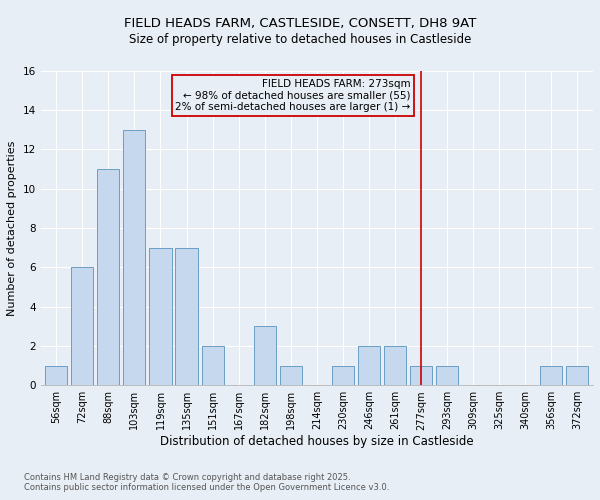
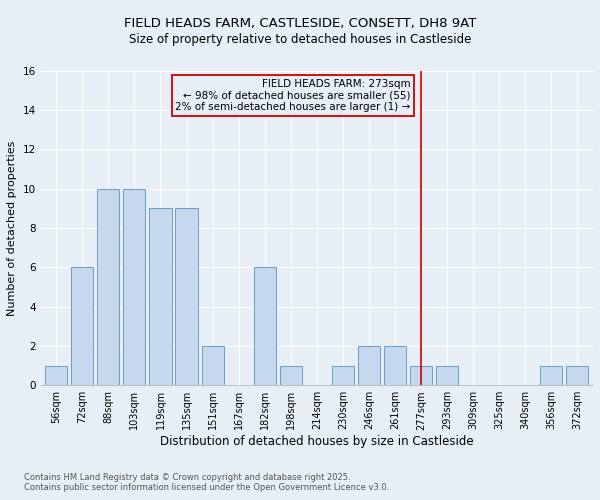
88sqm: 11 -> 10
103sqm: 13 -> 10
119sqm: 7 -> 9
135sqm: 7 -> 9
182sqm: 3 -> 6
